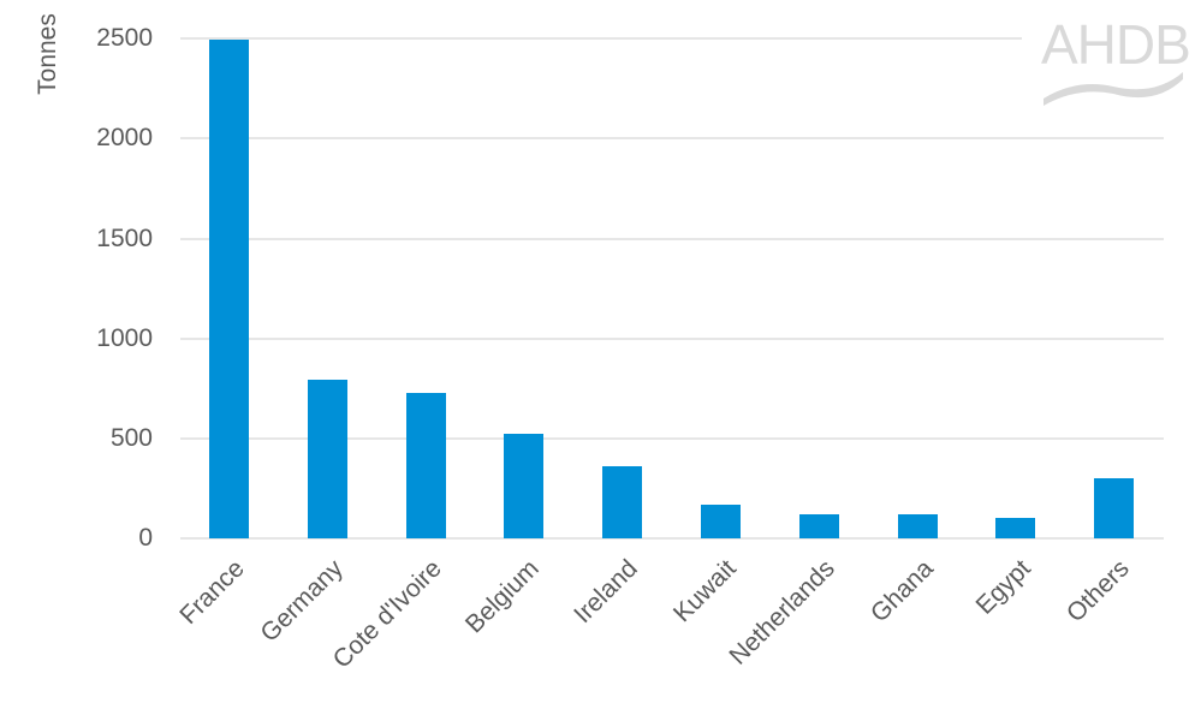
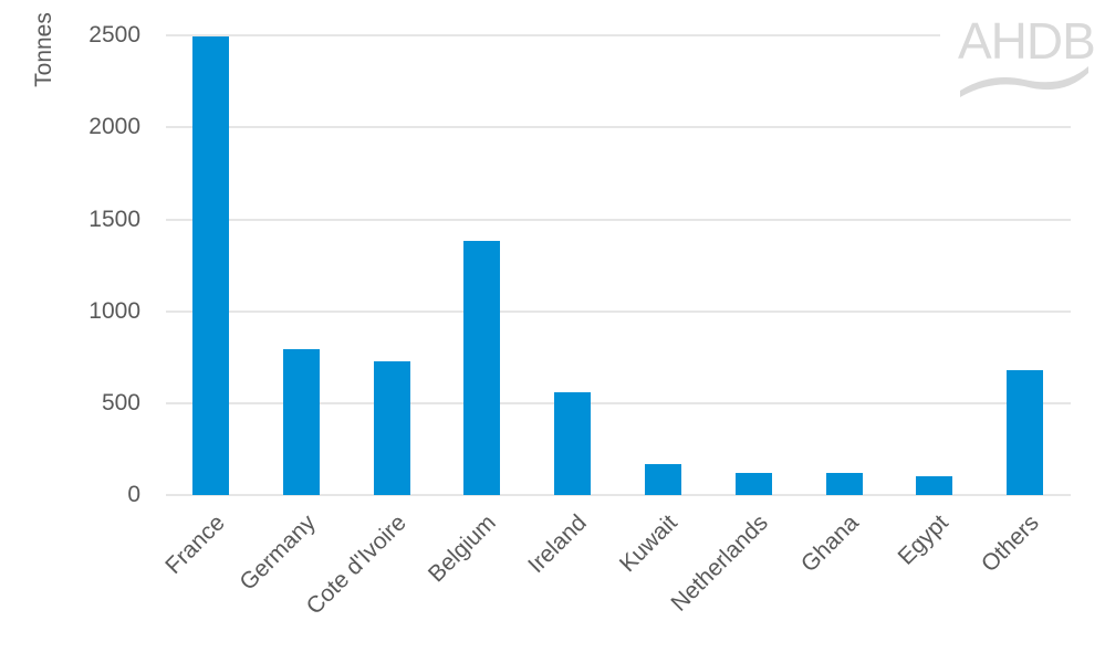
Belgium: 520 -> 1380
Ireland: 360 -> 560
Others: 300 -> 680
